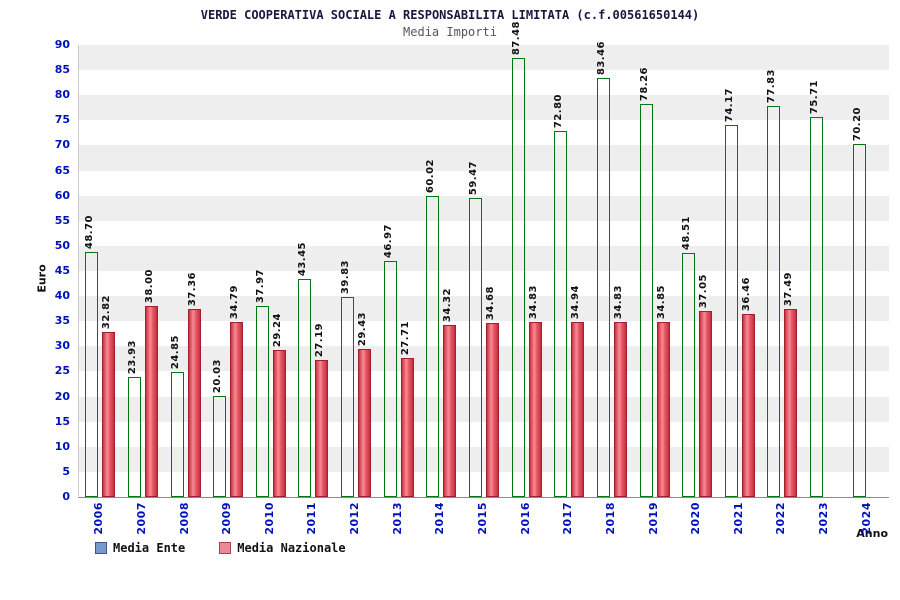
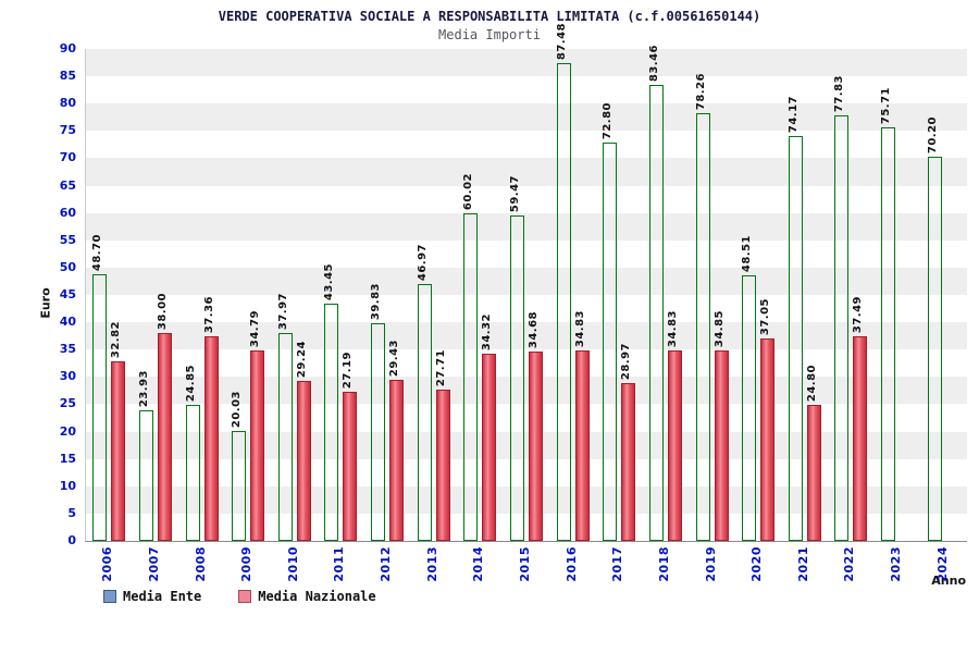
Media Nazionale/2017: 34.94 -> 28.97
Media Nazionale/2021: 36.46 -> 24.80
